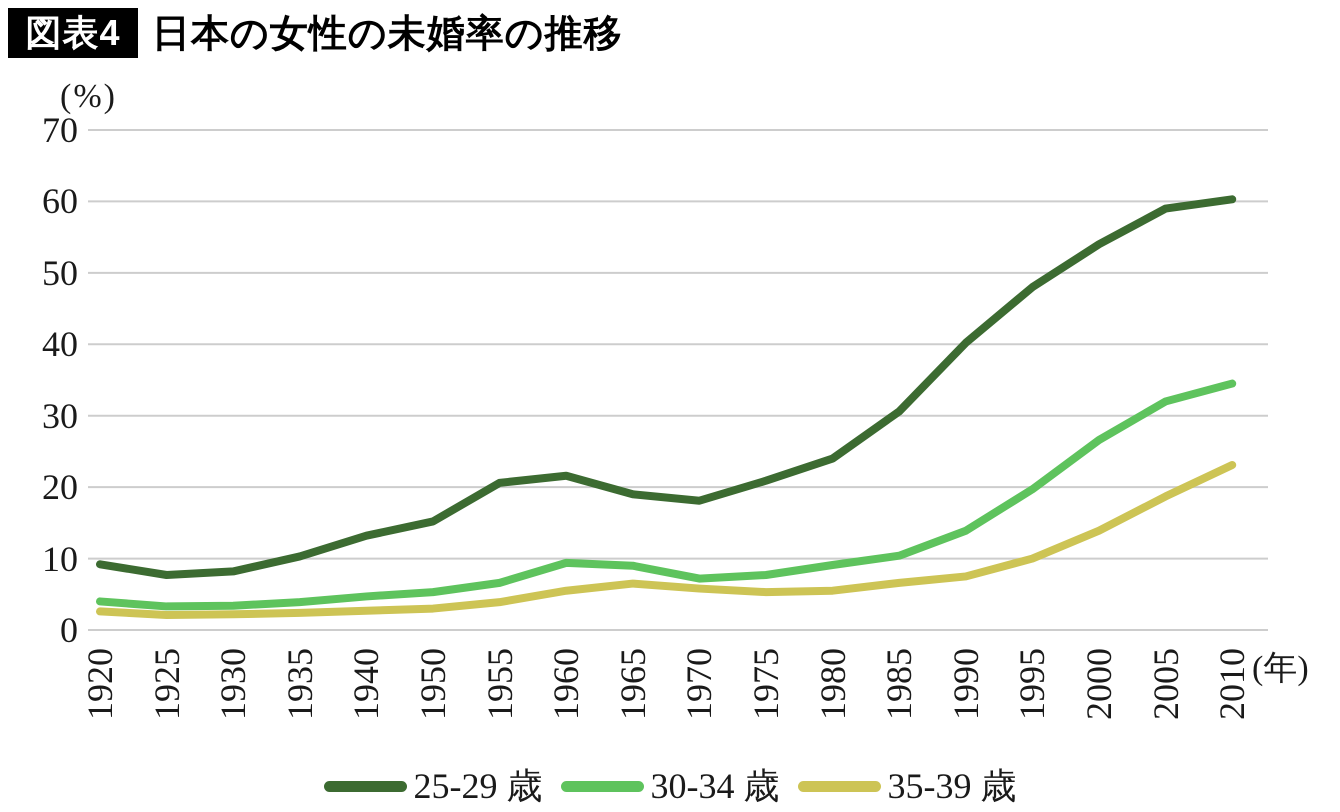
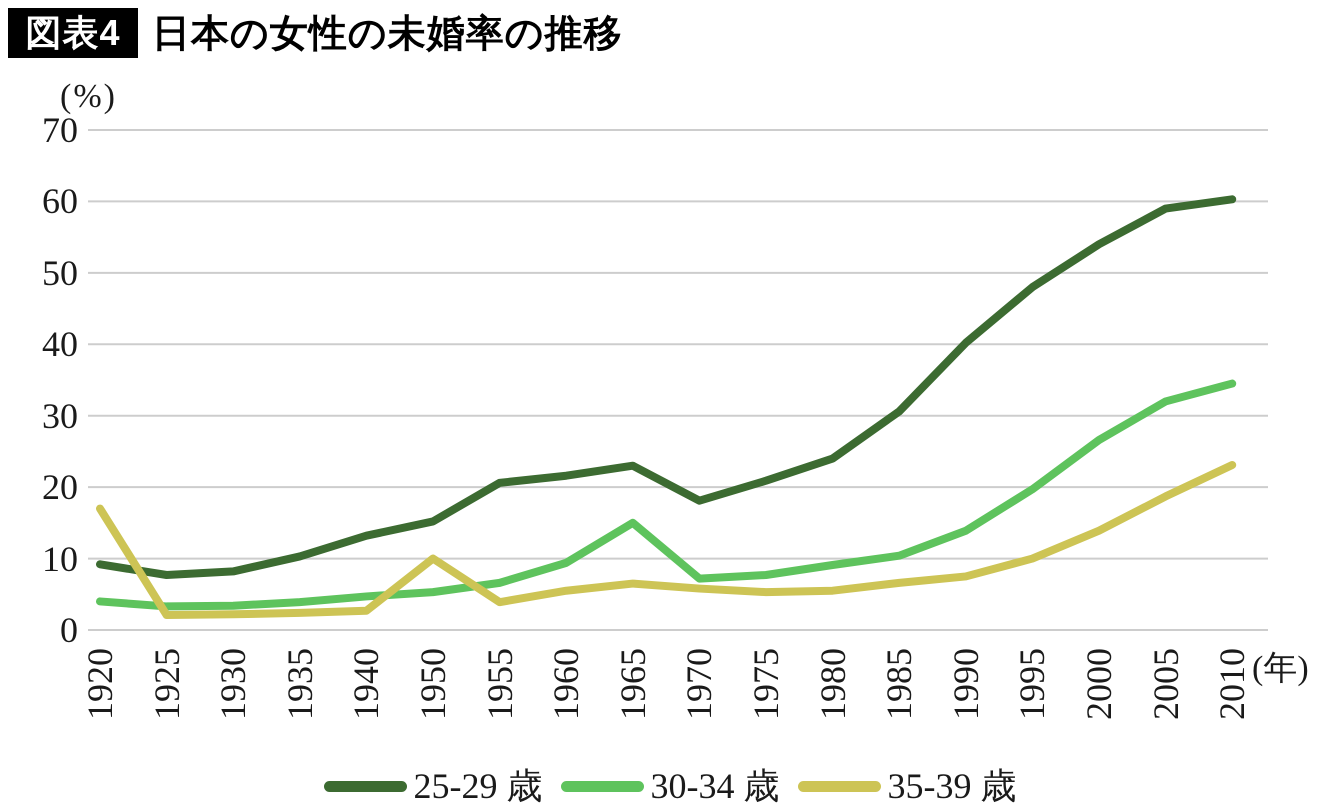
35-39 歳/1920: 3 -> 17
35-39 歳/1950: 3 -> 10
25-29 歳/1965: 19 -> 23
30-34 歳/1965: 9 -> 15
